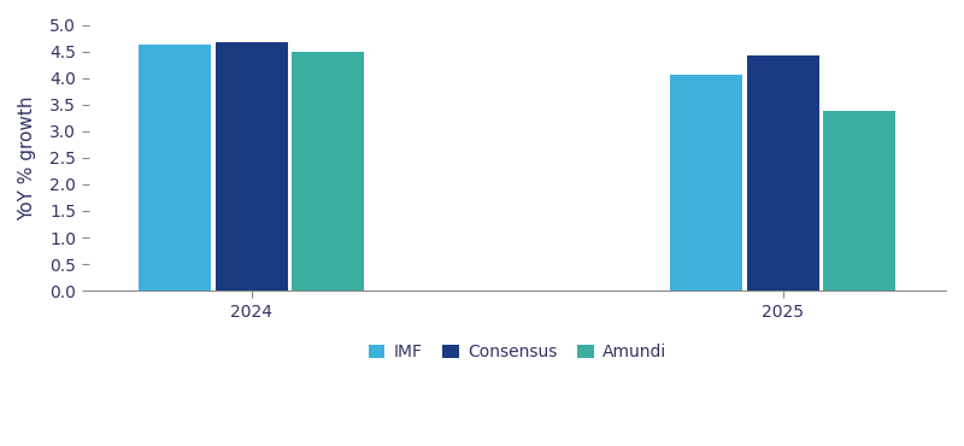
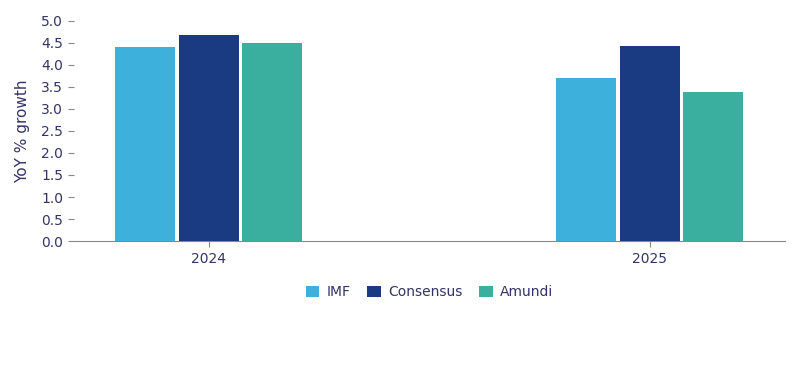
IMF/2024: 4.62 -> 4.40
IMF/2025: 4.07 -> 3.70
